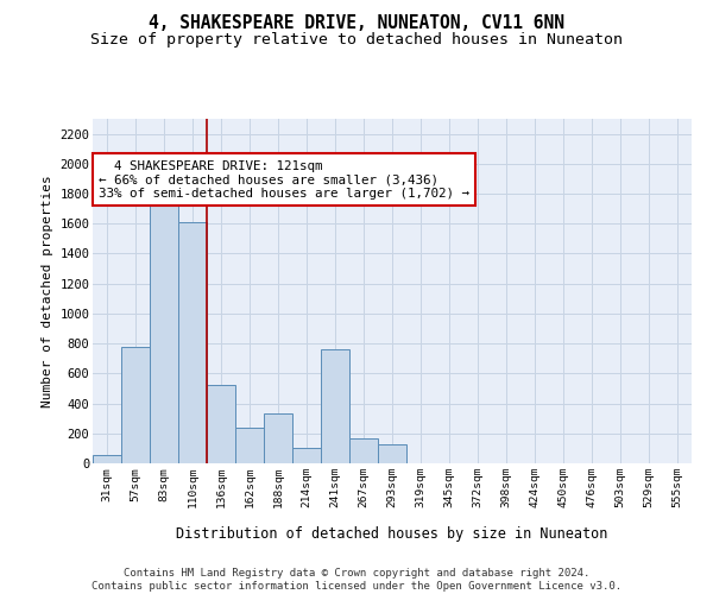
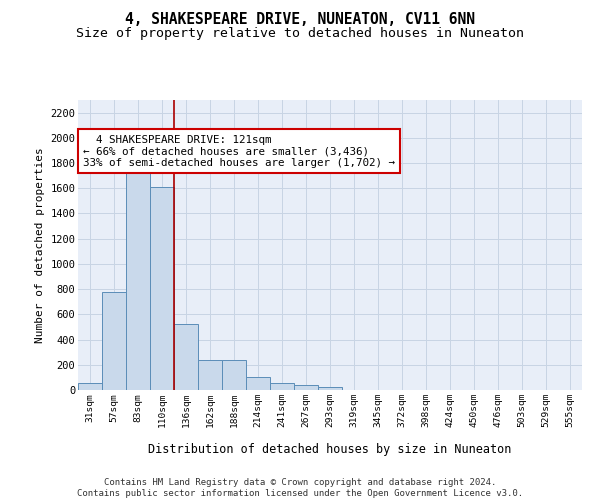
188sqm: 330 -> 240
241sqm: 760 -> 60
267sqm: 170 -> 40
293sqm: 130 -> 20
